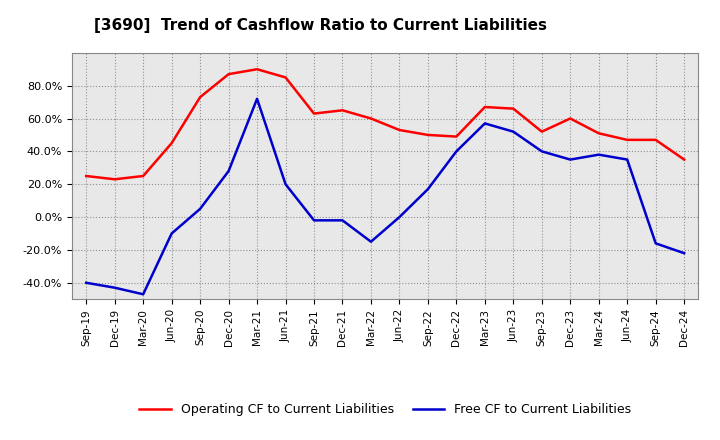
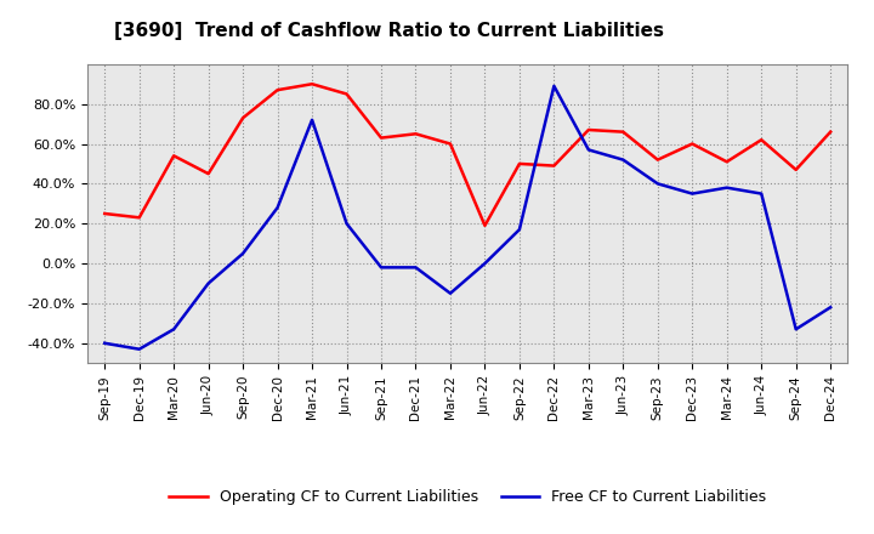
Operating CF to Current Liabilities/Mar-20: 25% -> 54%
Free CF to Current Liabilities/Mar-20: -47% -> -33%
Operating CF to Current Liabilities/Jun-22: 53% -> 19%
Free CF to Current Liabilities/Dec-22: 40% -> 89%
Operating CF to Current Liabilities/Jun-24: 47% -> 62%
Free CF to Current Liabilities/Sep-24: -16% -> -33%
Operating CF to Current Liabilities/Dec-24: 35% -> 66%
